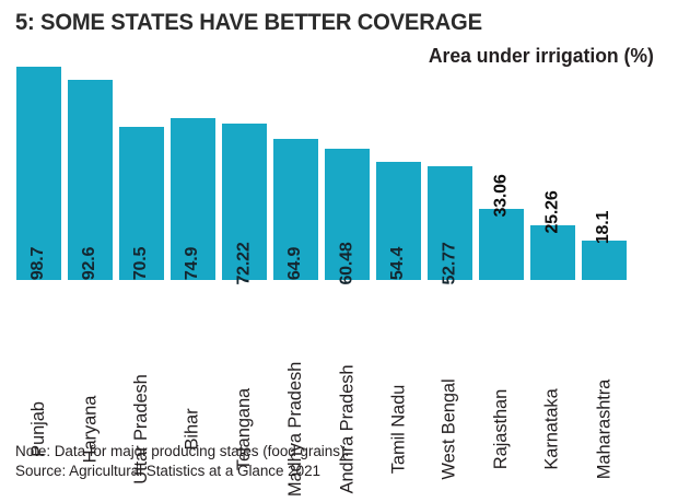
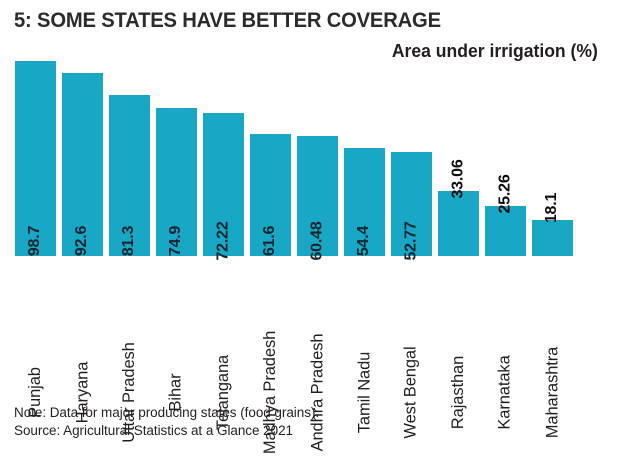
Uttar Pradesh: 70.5 -> 81.3
Madhya Pradesh: 64.9 -> 61.6
